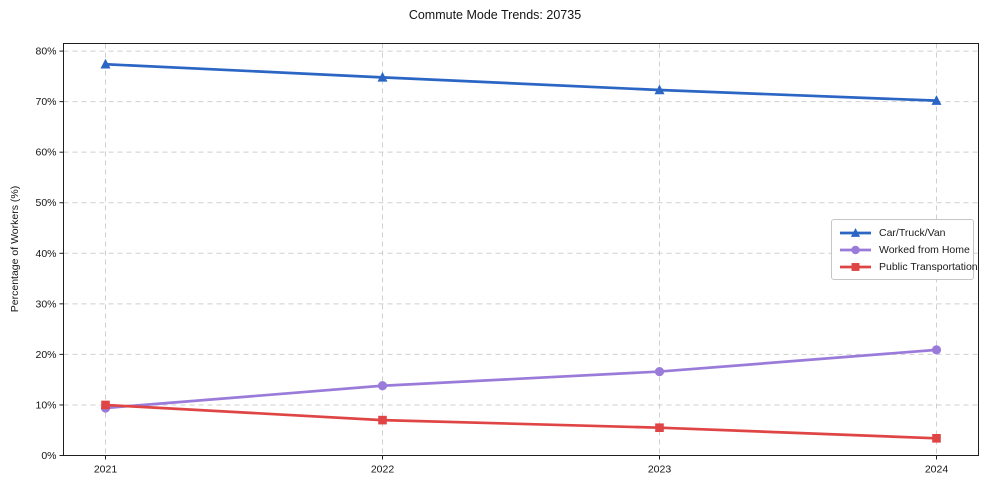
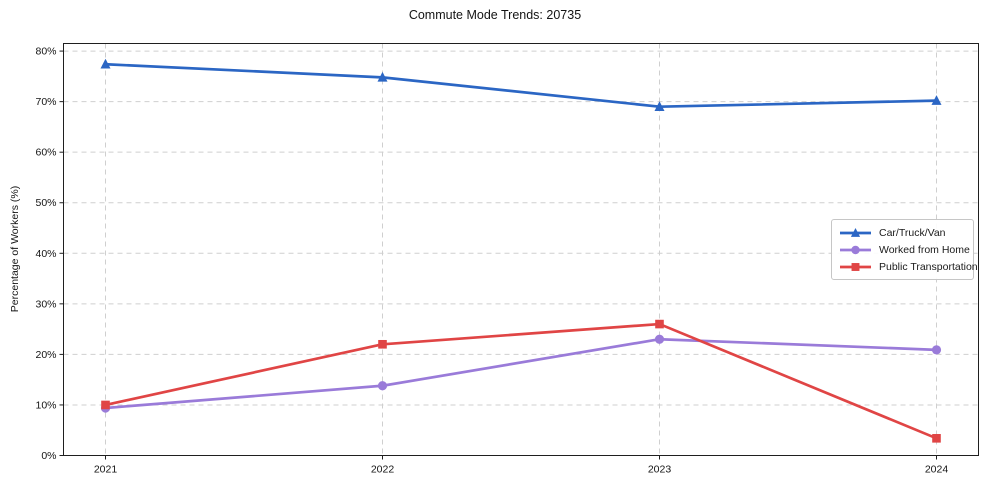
Public Transportation/2022: 7% -> 22%
Car/Truck/Van/2023: 72% -> 69%
Worked from Home/2023: 17% -> 23%
Public Transportation/2023: 6% -> 26%
